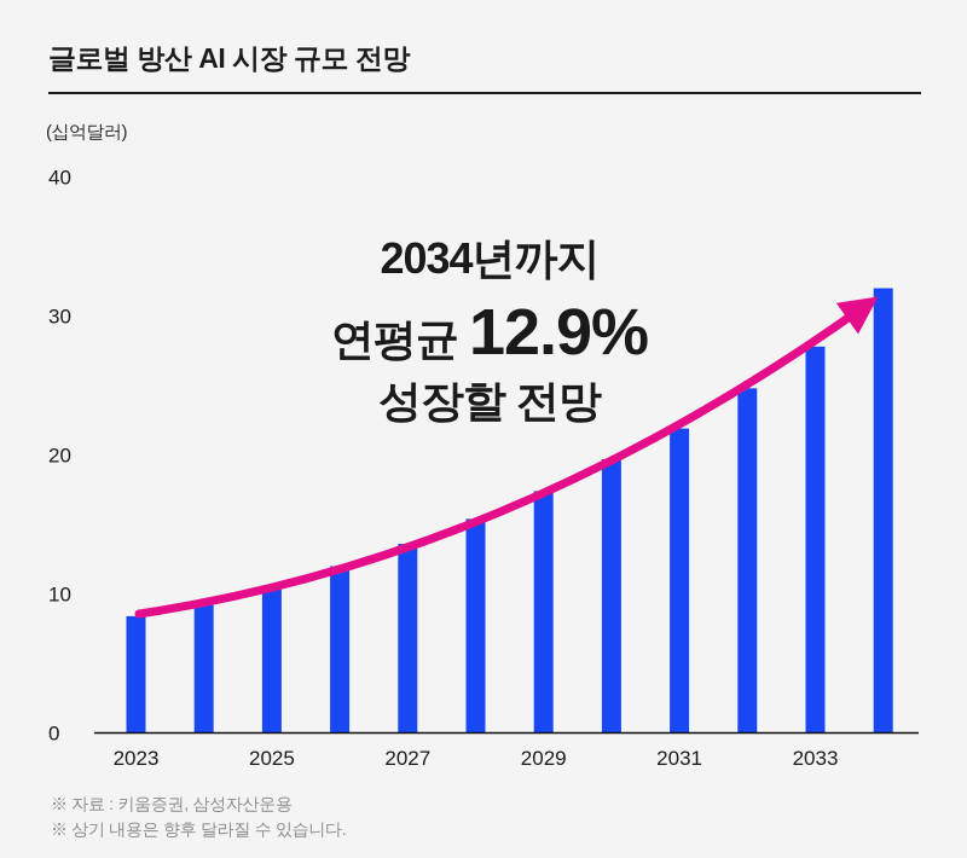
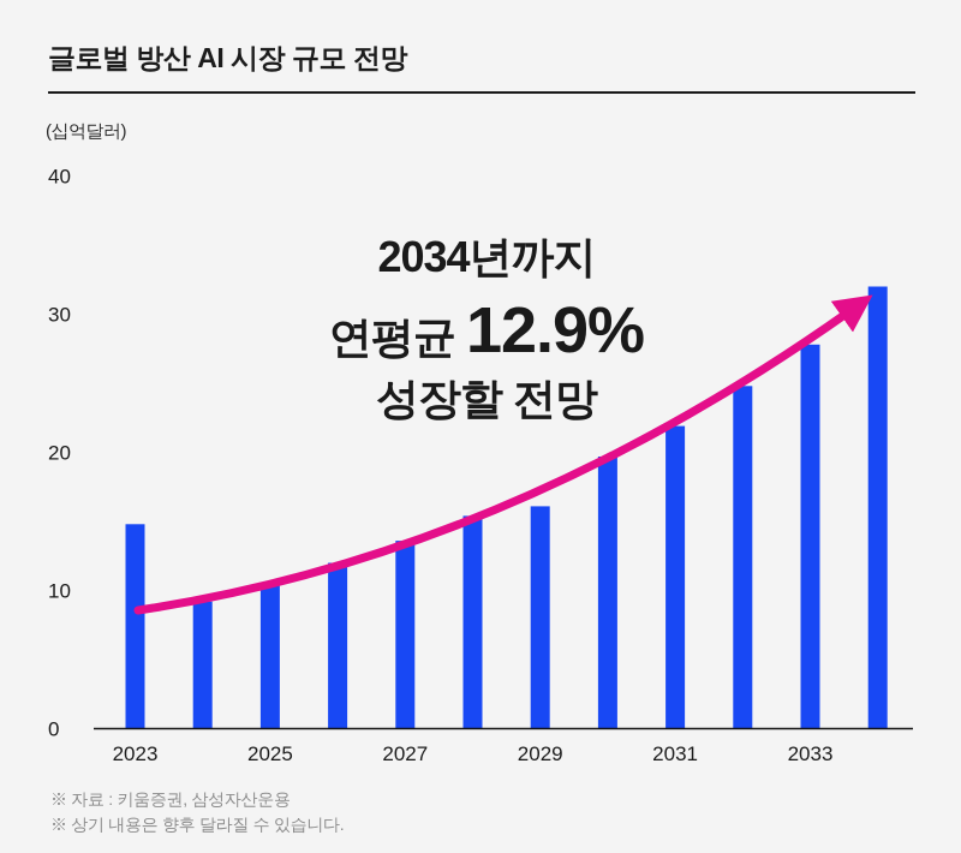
2023: 8.4 -> 14.8
2029: 17.4 -> 16.1
